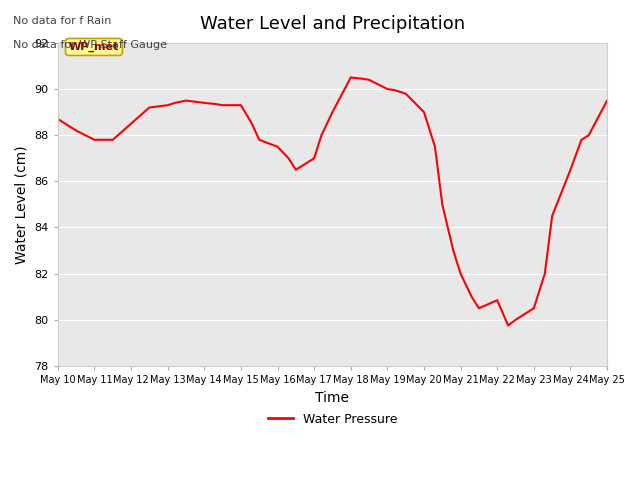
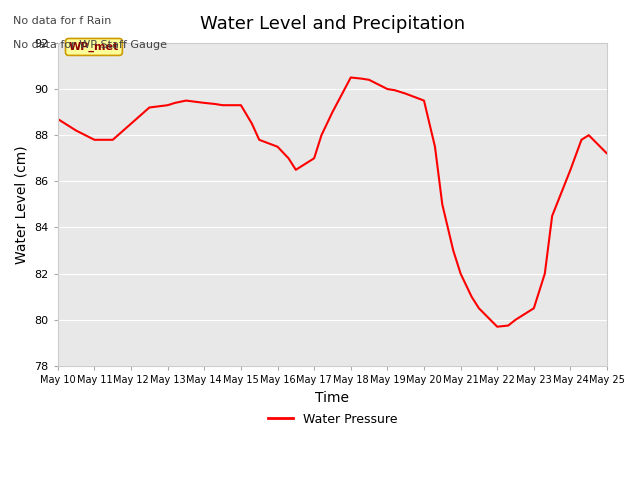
May 20: 89.00 -> 89.50
May 22: 80.85 -> 79.70
May 25: 89.50 -> 87.20
